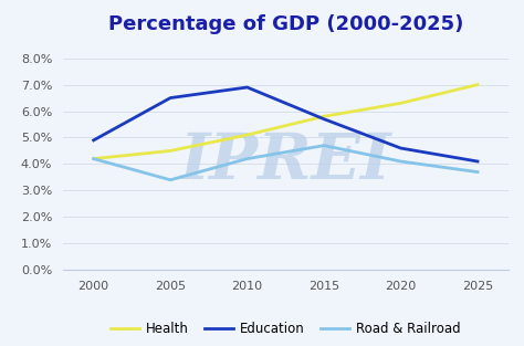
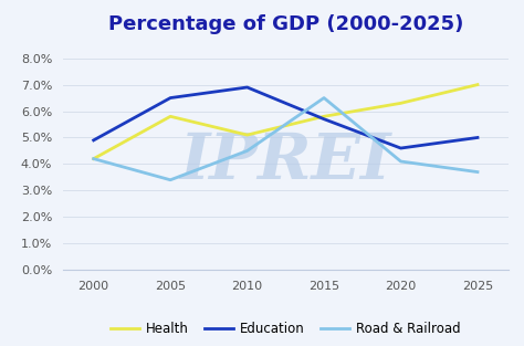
Health/2005: 4.5% -> 5.8%
Road & Railroad/2010: 4.2% -> 4.5%
Road & Railroad/2015: 4.7% -> 6.5%
Education/2025: 4.1% -> 5.0%
